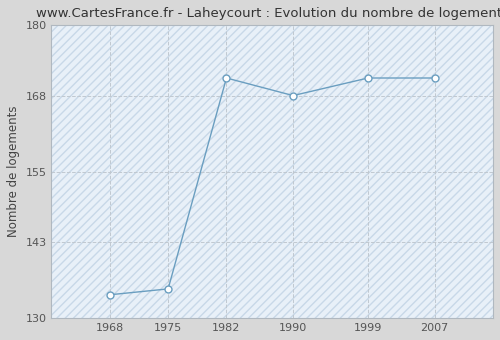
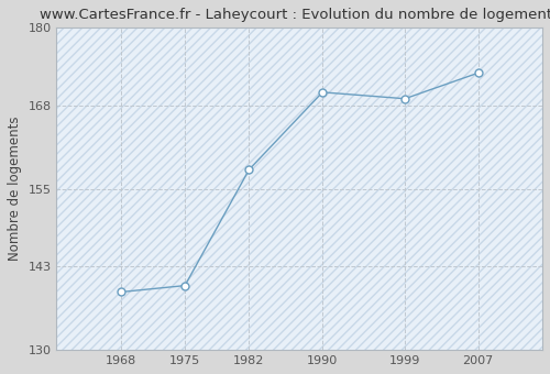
1968: 134 -> 139
1975: 135 -> 140
1982: 171 -> 158
1990: 168 -> 170
1999: 171 -> 169
2007: 171 -> 173
